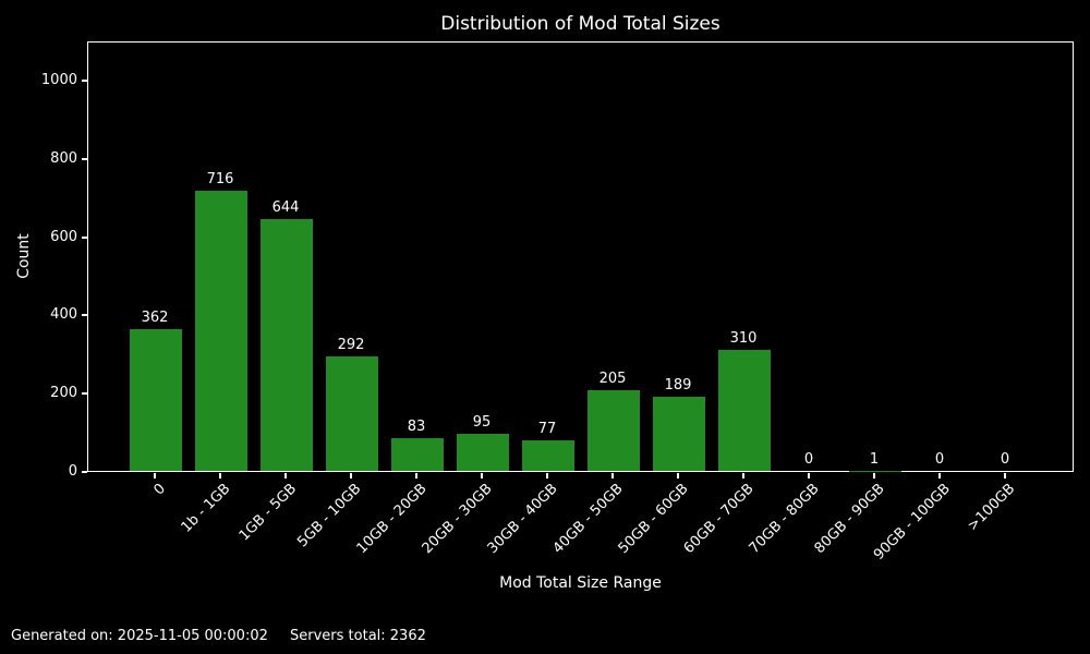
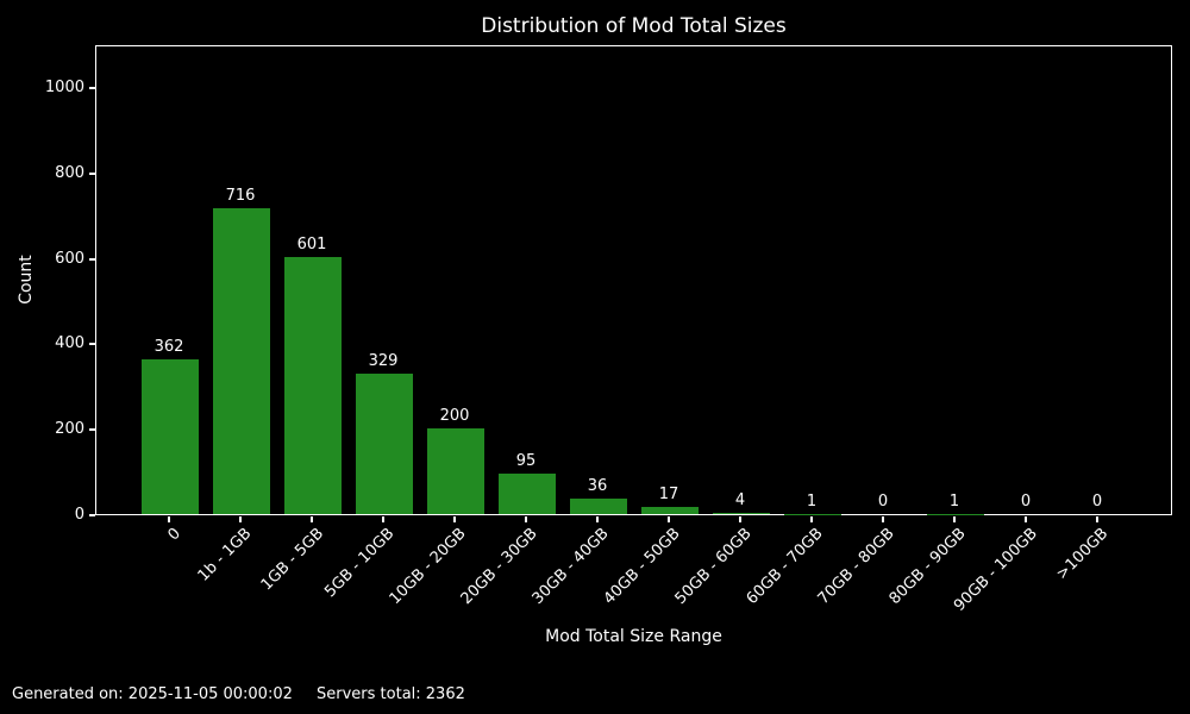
1GB - 5GB: 644 -> 601
5GB - 10GB: 292 -> 329
10GB - 20GB: 83 -> 200
30GB - 40GB: 77 -> 36
40GB - 50GB: 205 -> 17
50GB - 60GB: 189 -> 4
60GB - 70GB: 310 -> 1
